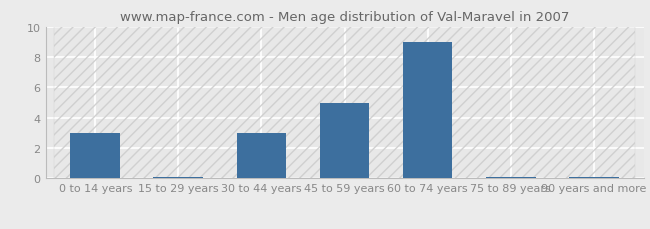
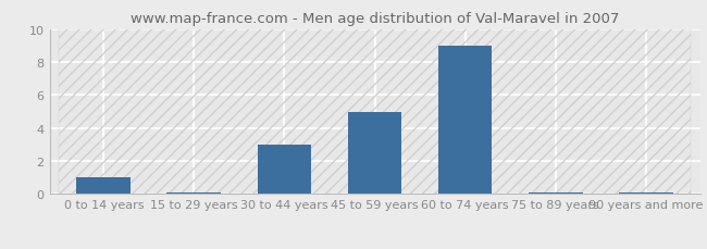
0 to 14 years: 3.0 -> 1.0
